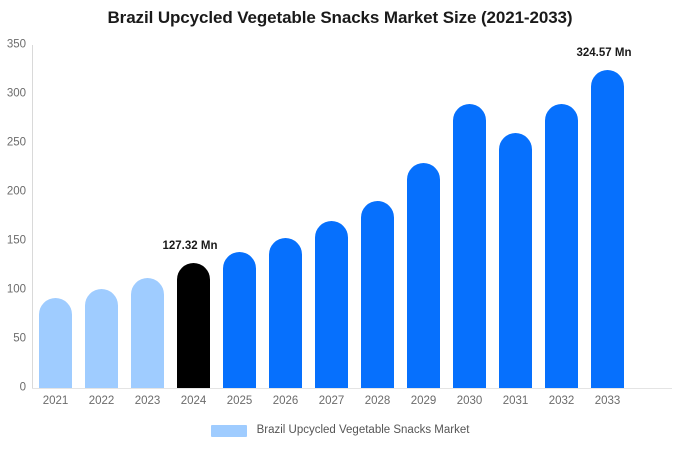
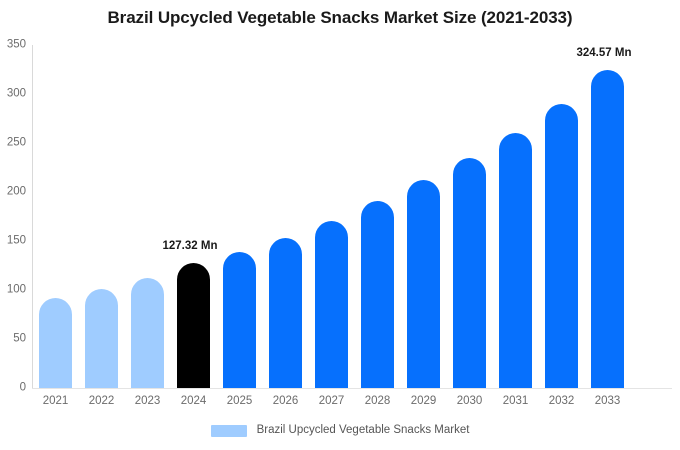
2029: 230 -> 210
2030: 290 -> 240
